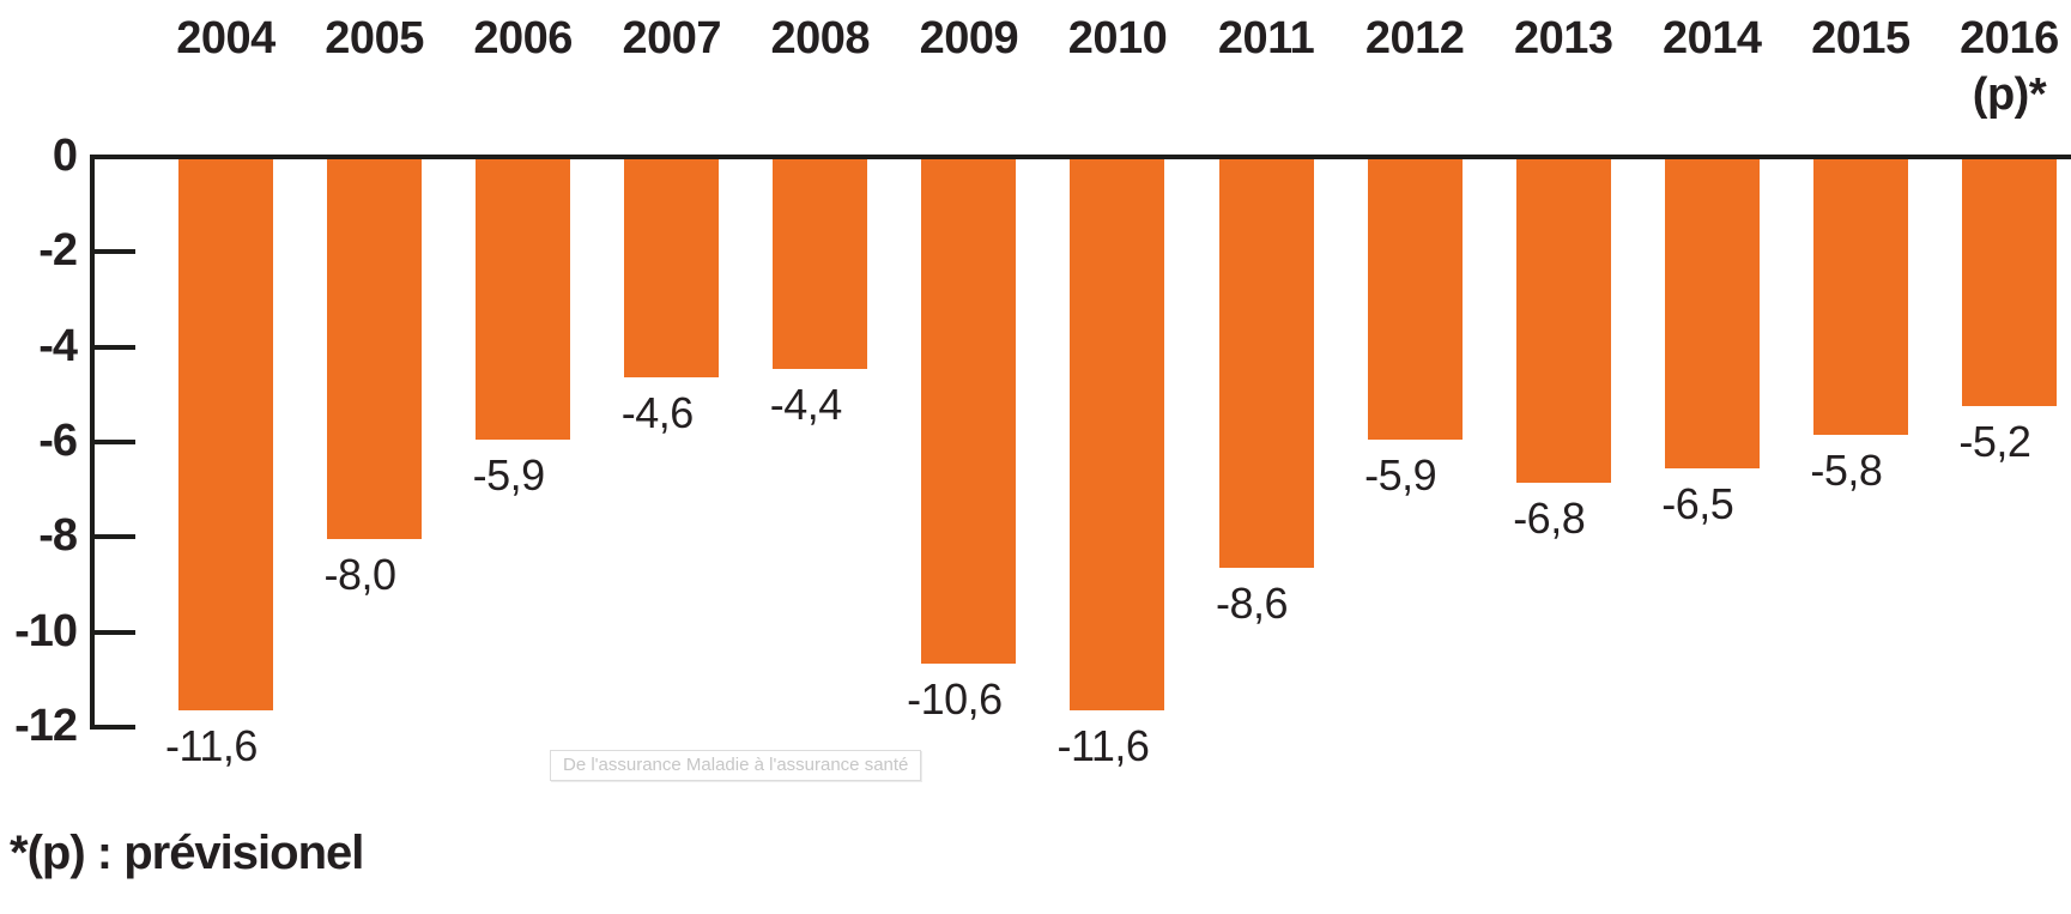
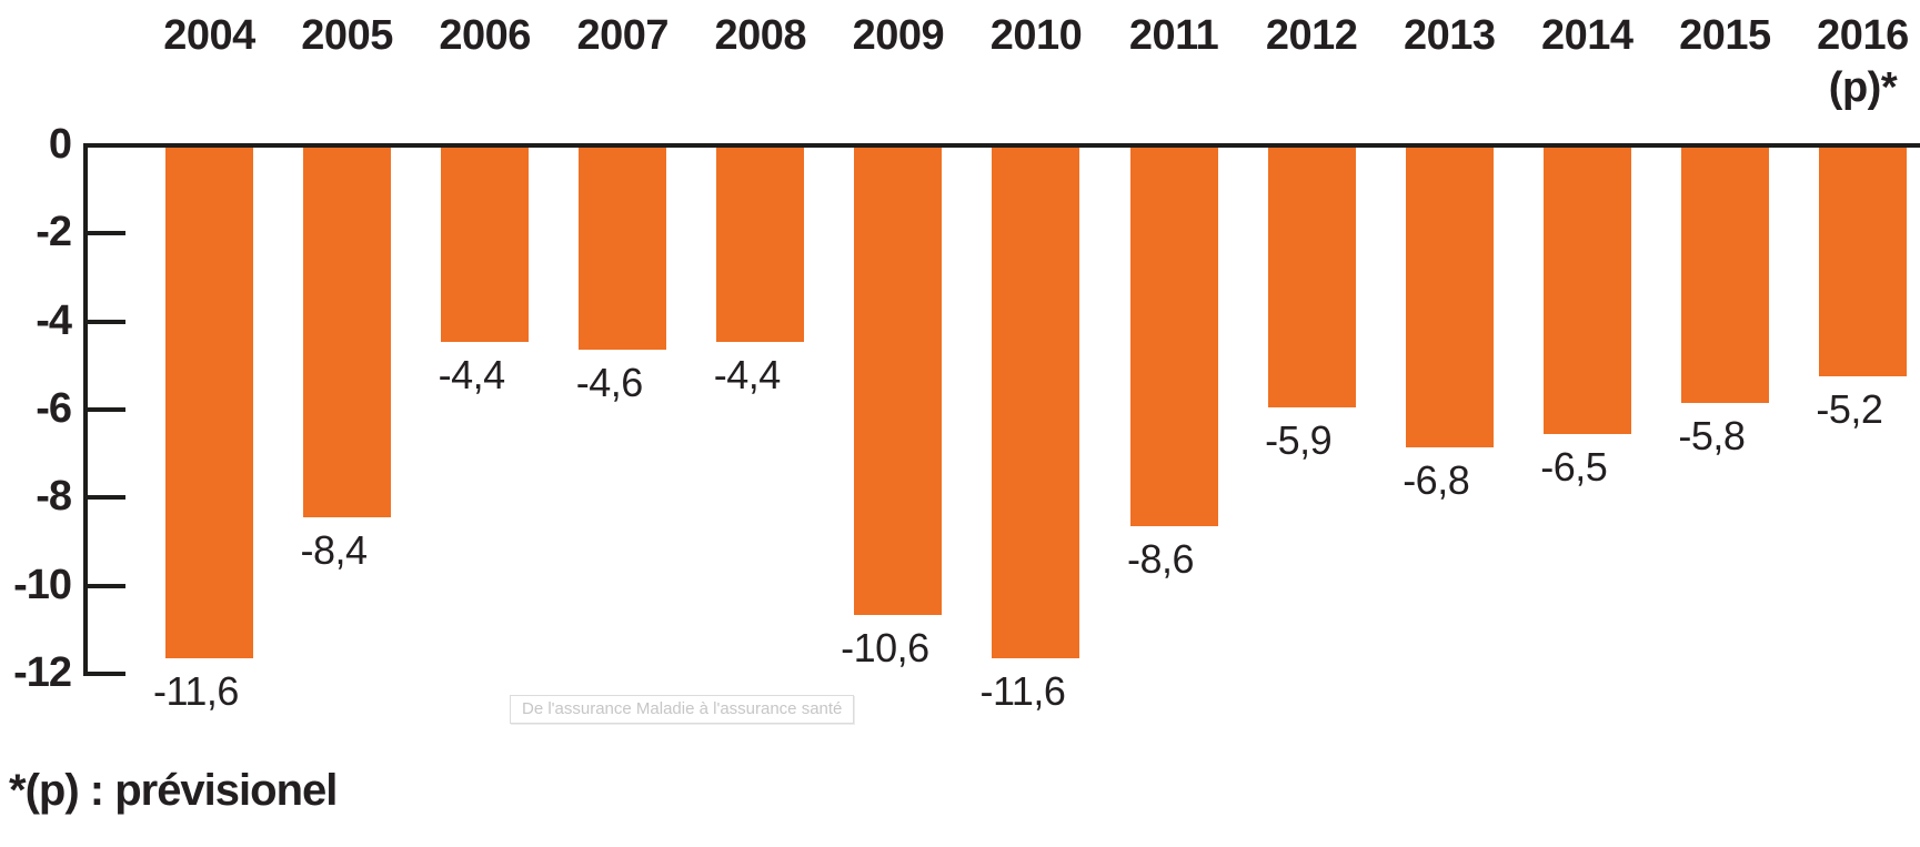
2005: -8,0 -> -8,4
2006: -5,9 -> -4,4
